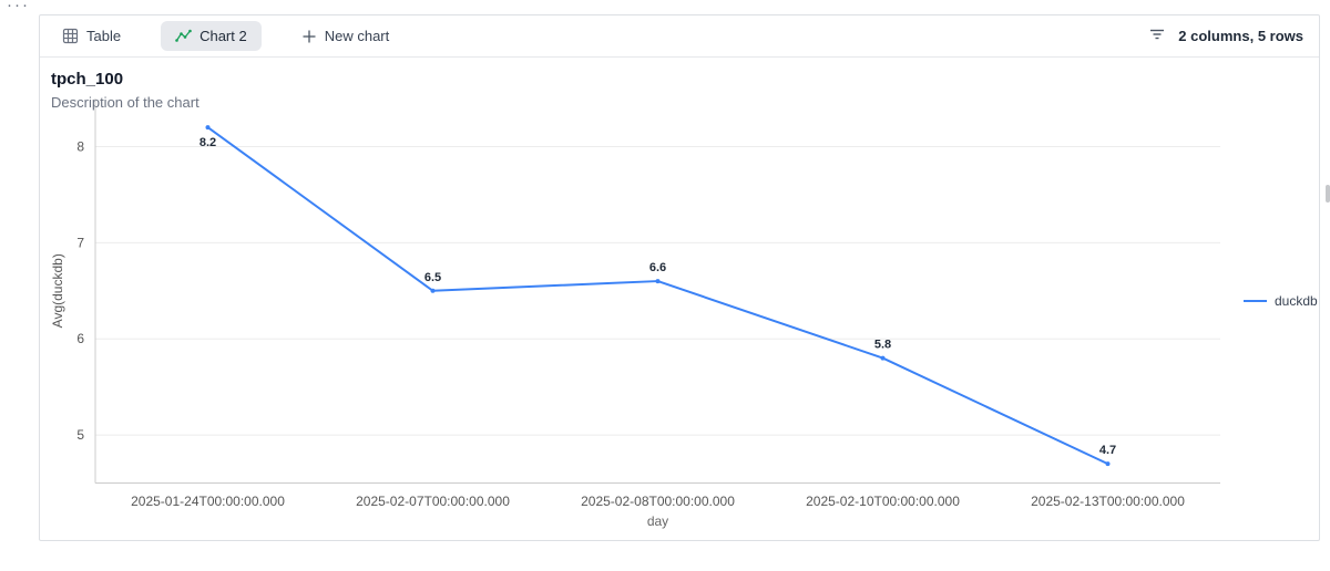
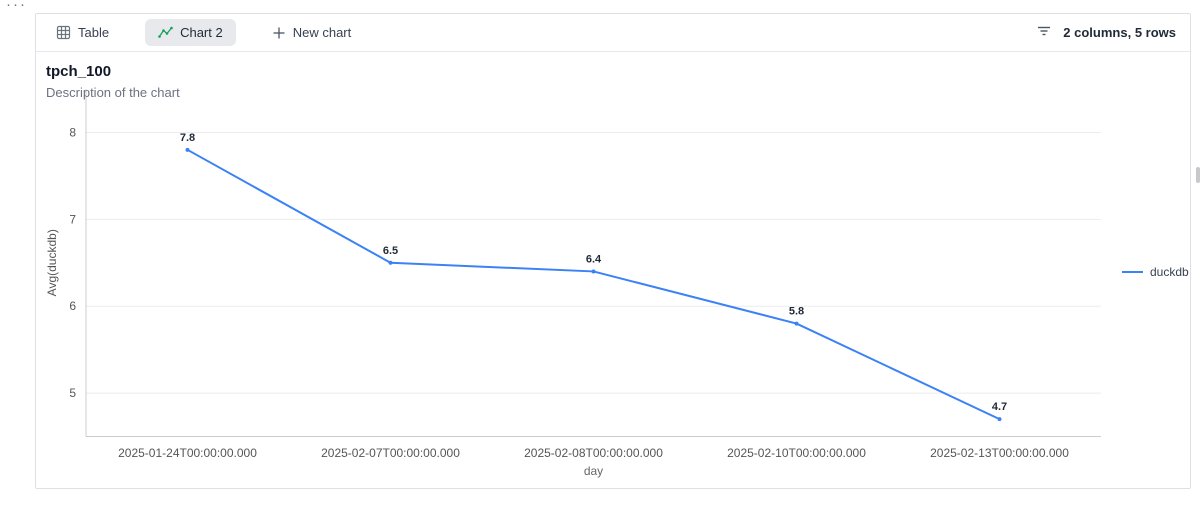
2025-01-24T00:00:00.000: 8.2 -> 7.8
2025-02-08T00:00:00.000: 6.6 -> 6.4
